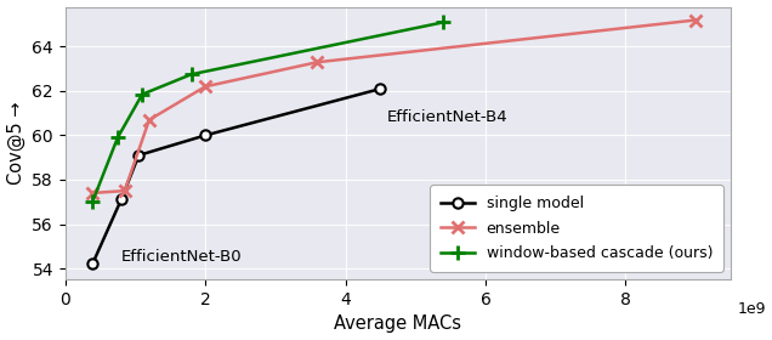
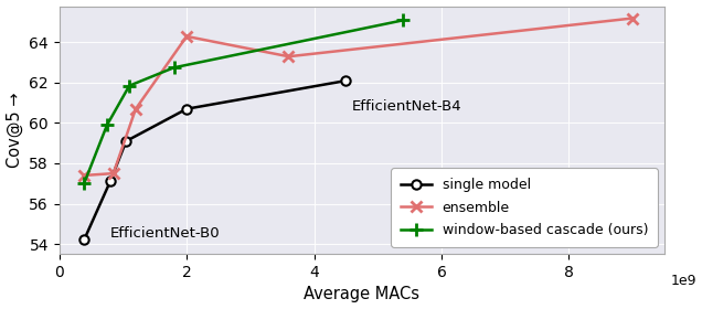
single model/2: 60.0 -> 60.7
ensemble/2: 62.2 -> 64.3
